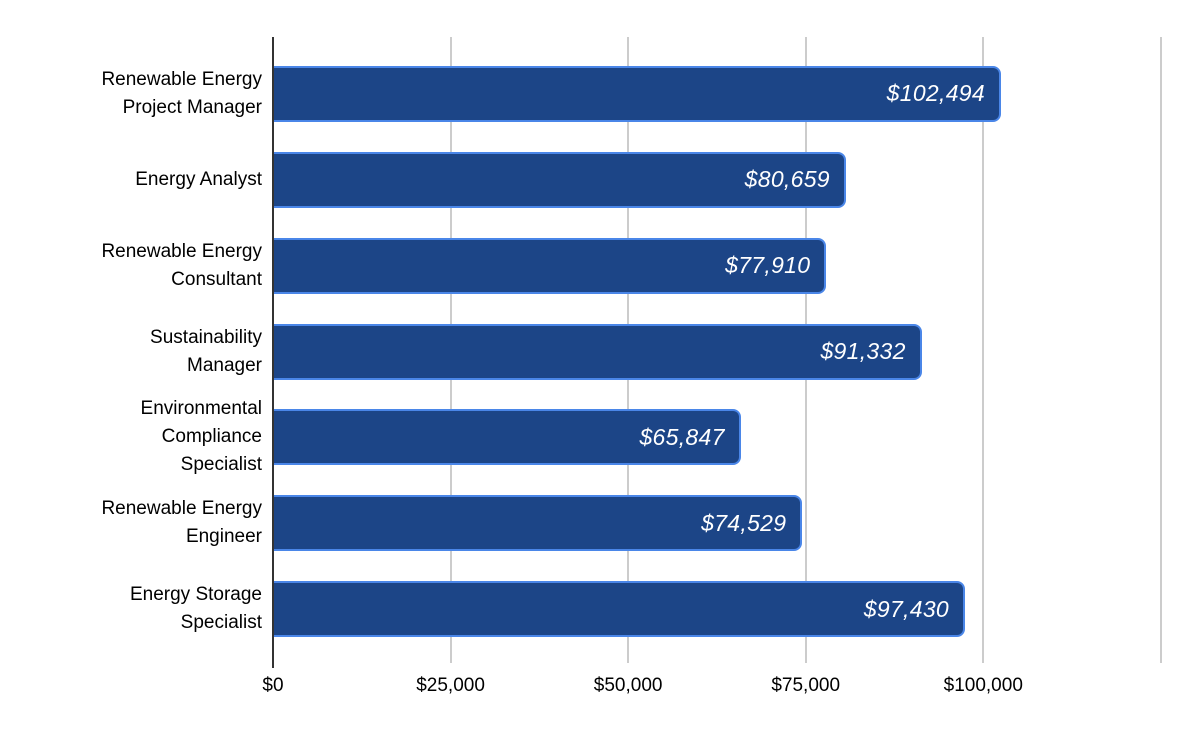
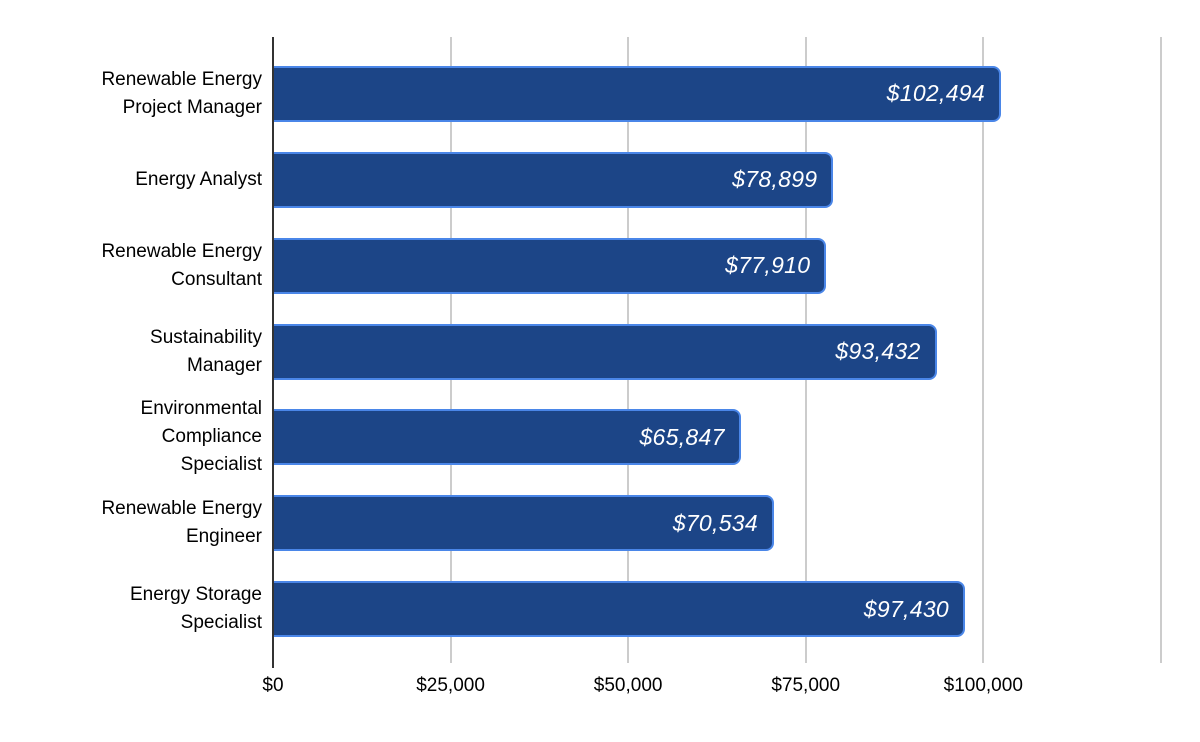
Energy Analyst: $80,659 -> $78,899
Sustainability Manager: $91,332 -> $93,432
Renewable Energy Engineer: $74,529 -> $70,534
